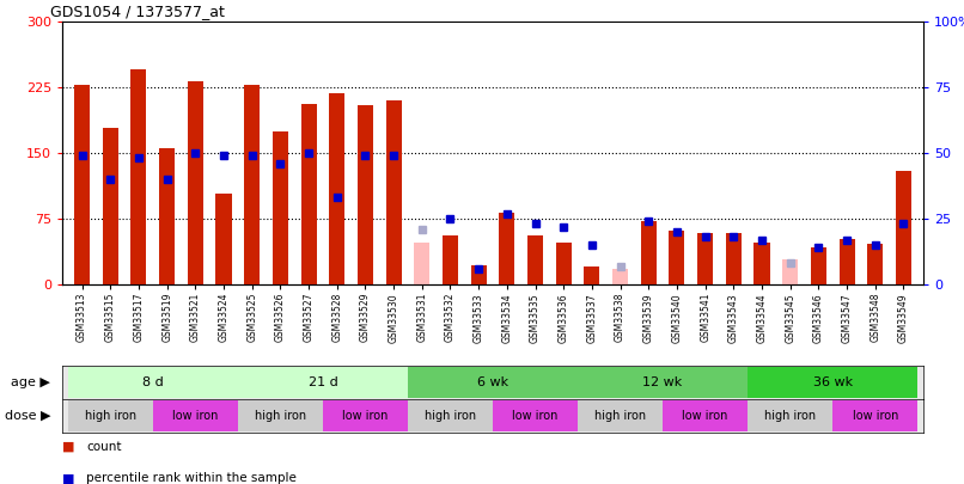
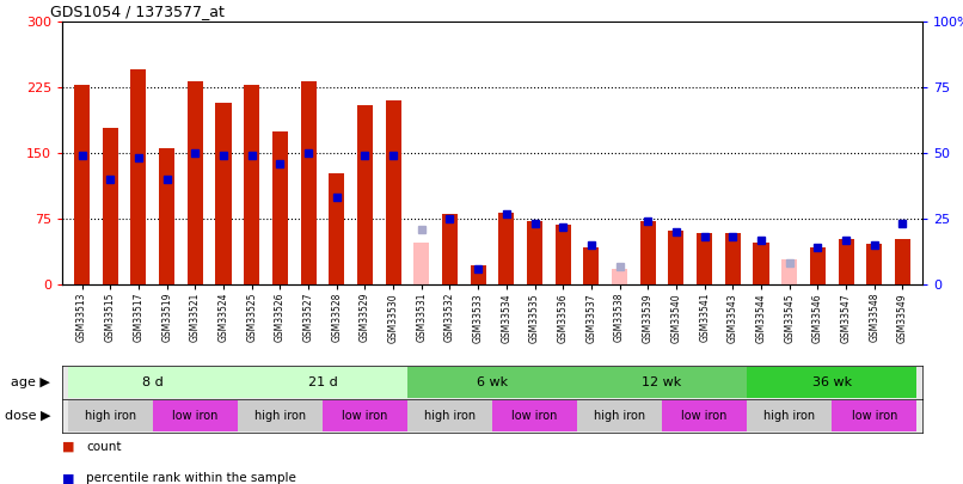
GSM33524: 104 -> 207
GSM33527: 206 -> 232
GSM33528: 218 -> 127
GSM33532: 56 -> 80
GSM33535: 56 -> 72
GSM33536: 48 -> 68
GSM33537: 20 -> 42
GSM33549: 130 -> 52
